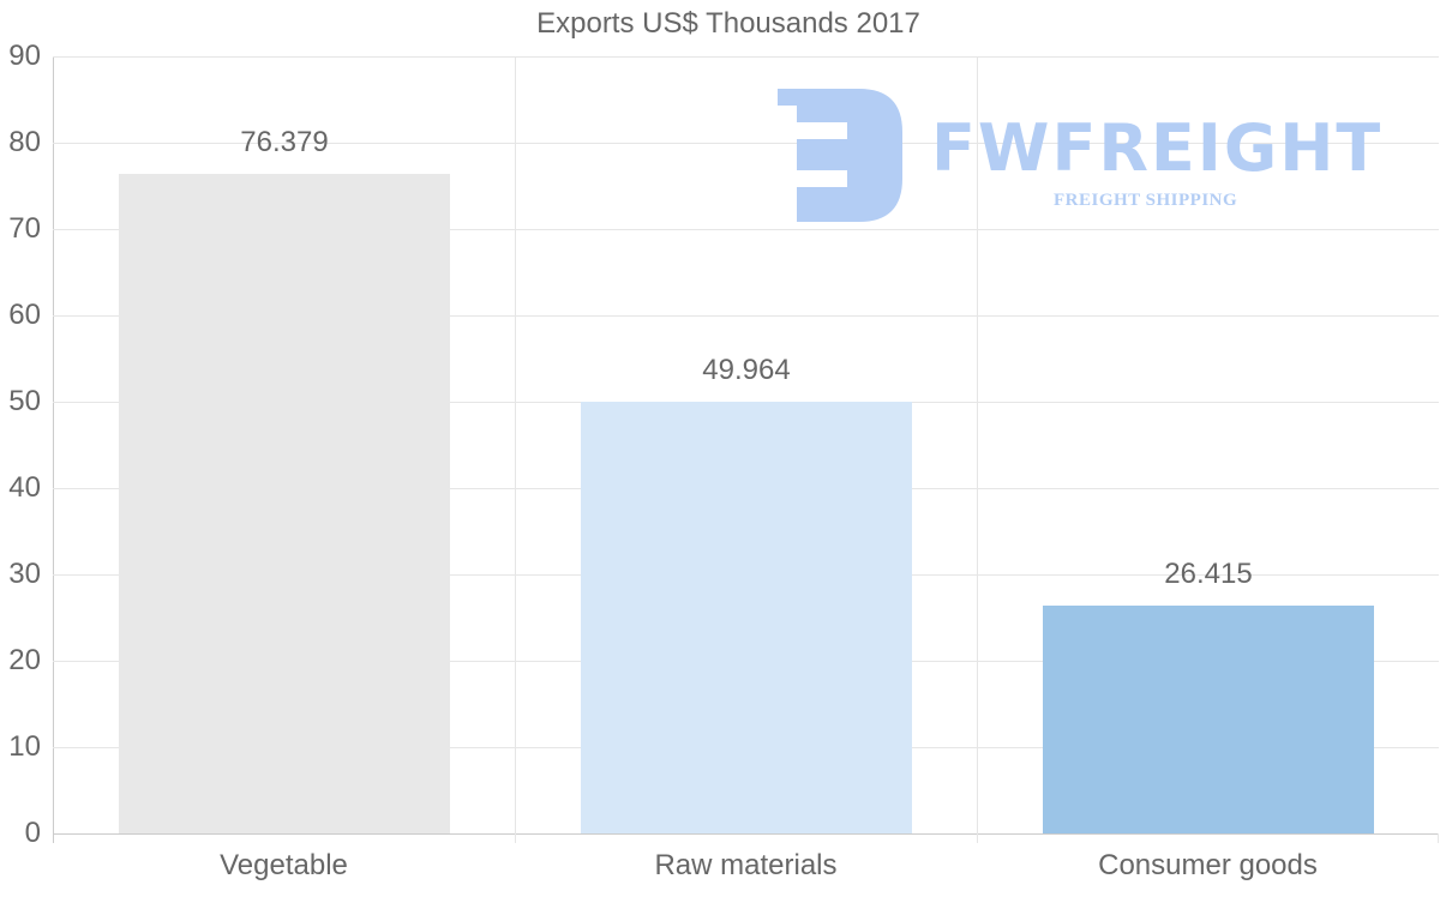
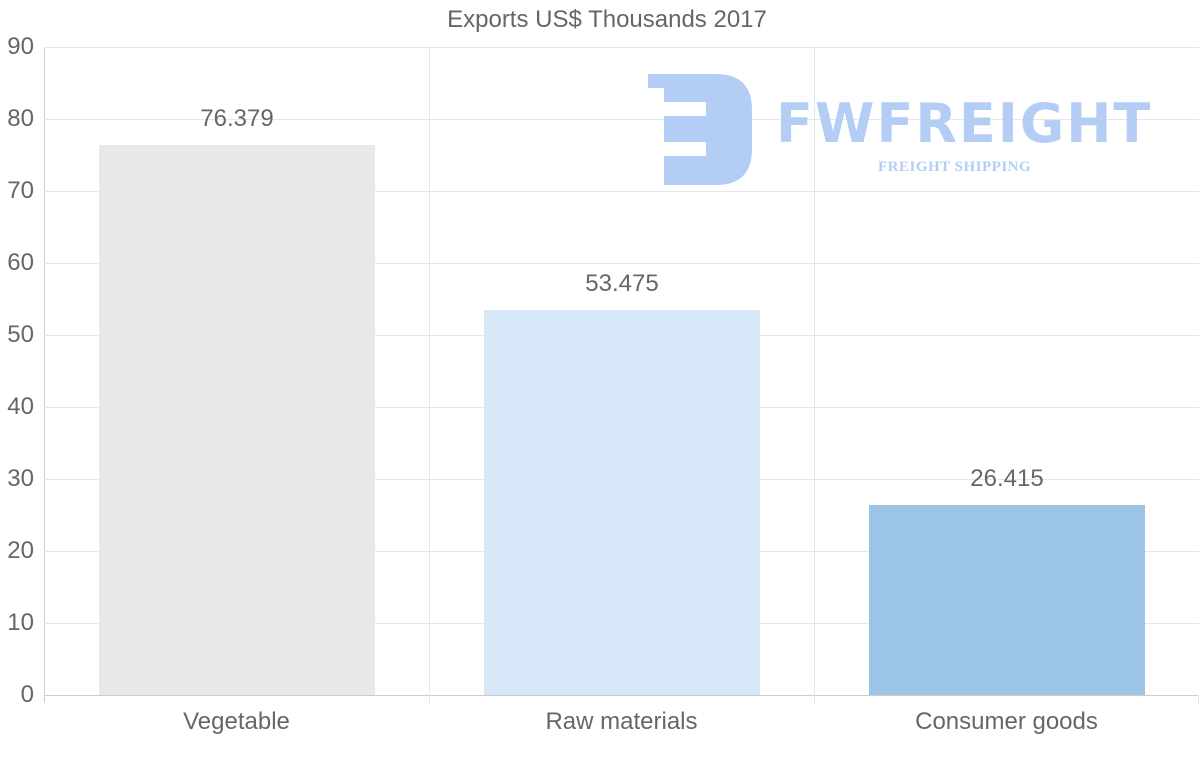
Raw materials: 49.964 -> 53.475
